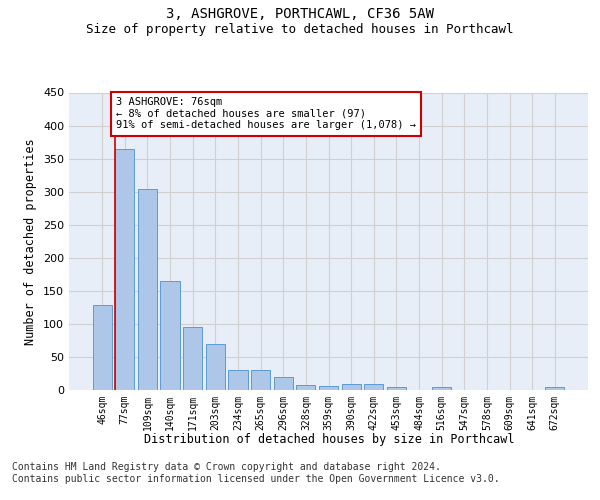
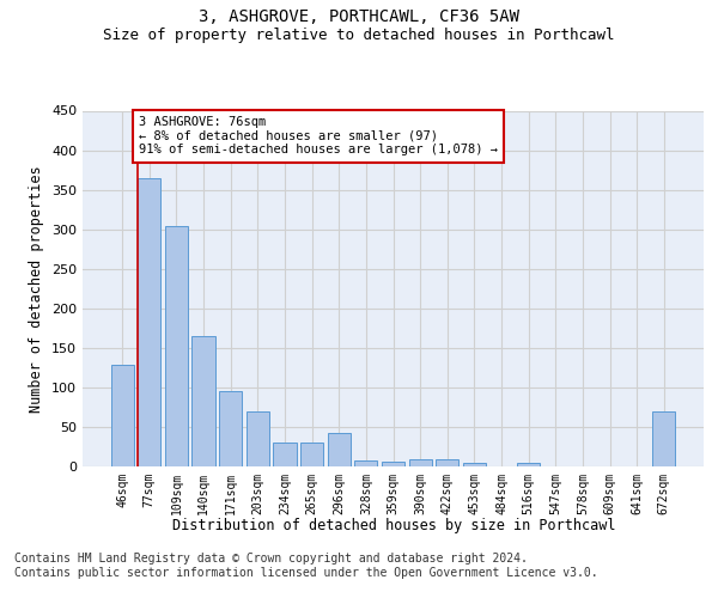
296sqm: 19 -> 42
672sqm: 4 -> 70
